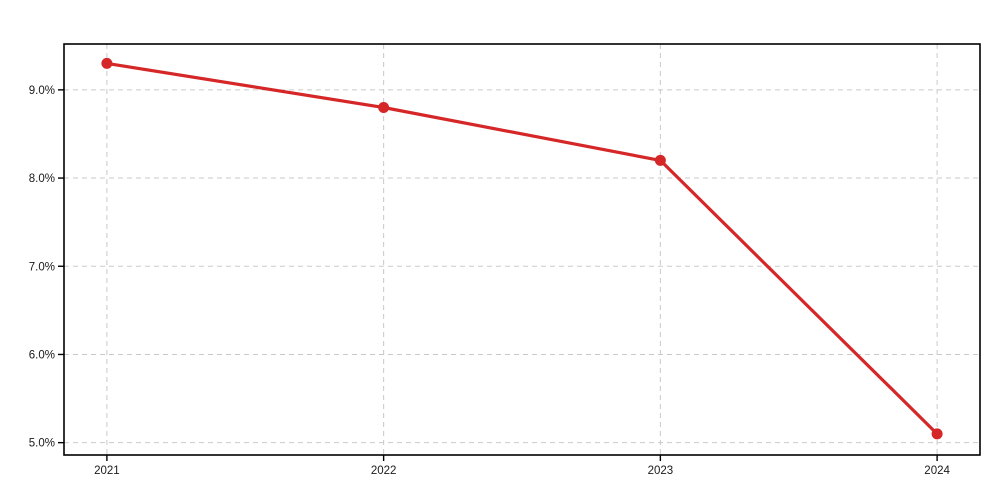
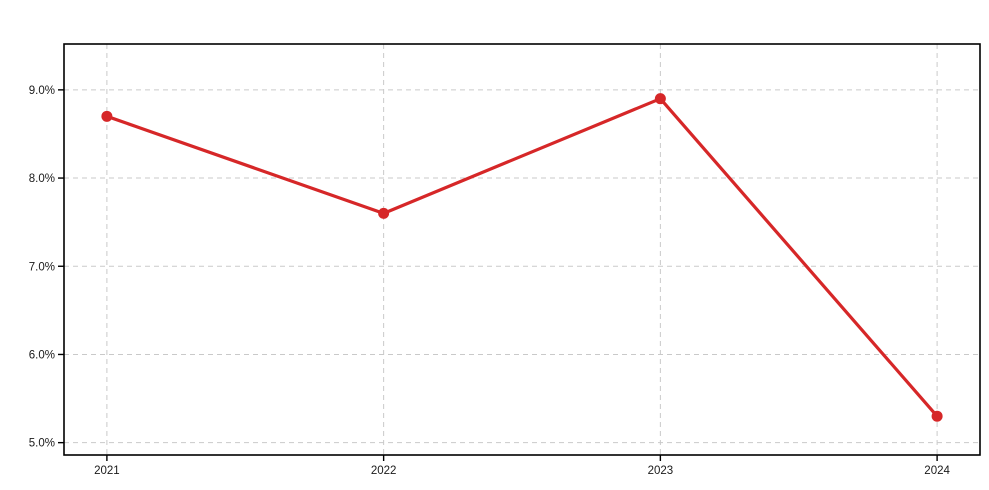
2021: 9.3% -> 8.7%
2022: 8.8% -> 7.6%
2023: 8.2% -> 8.9%
2024: 5.1% -> 5.3%
